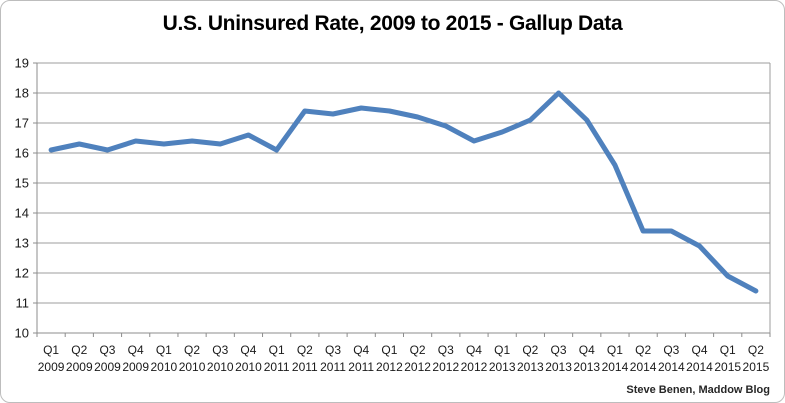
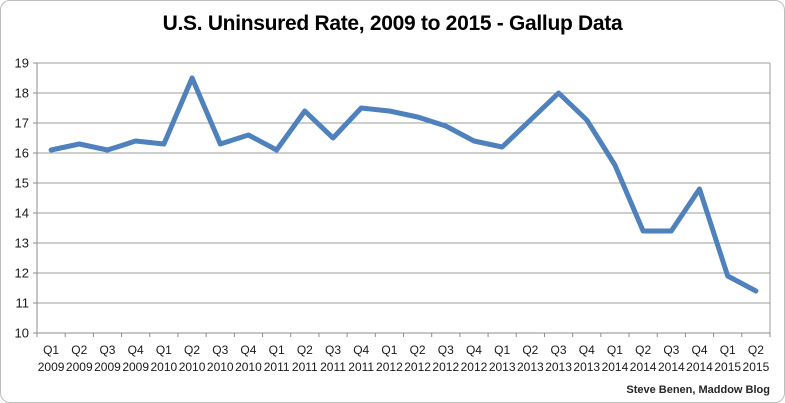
Q2 2010: 16.4 -> 18.5
Q3 2011: 17.3 -> 16.5
Q1 2013: 16.7 -> 16.2
Q4 2014: 12.9 -> 14.8
